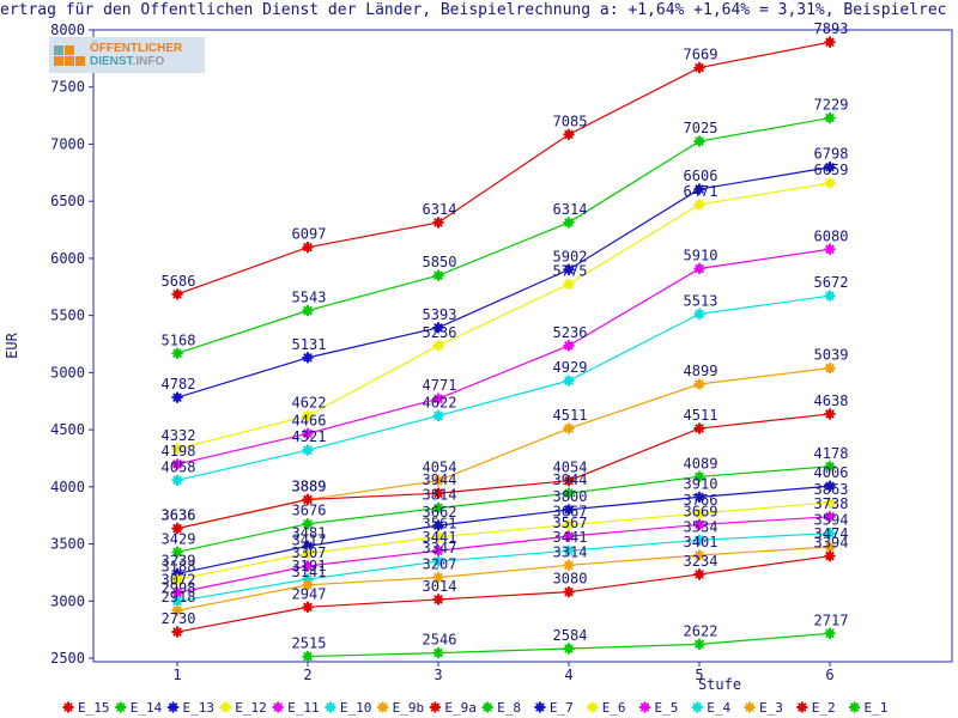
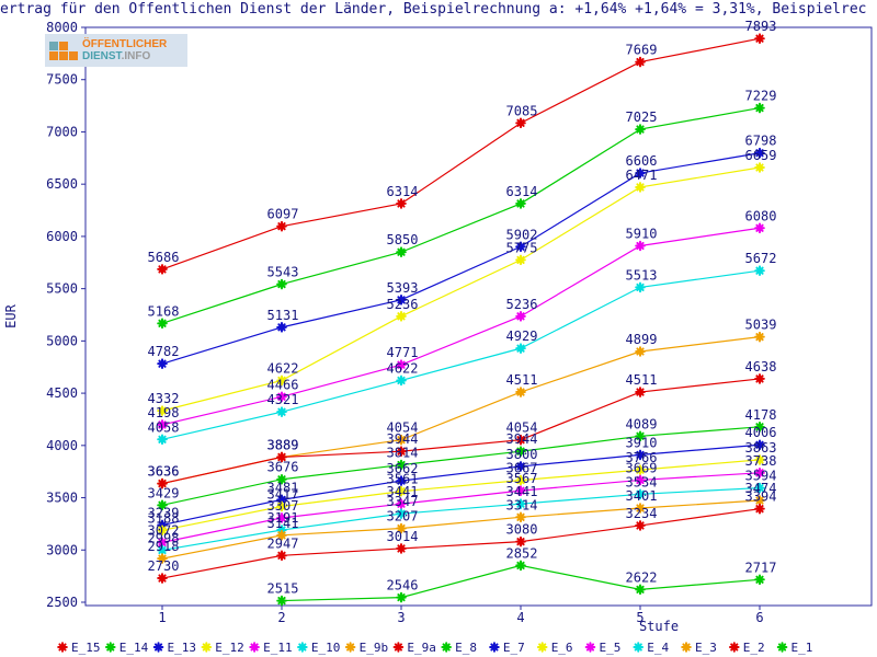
E_1/4: 2584 -> 2852
